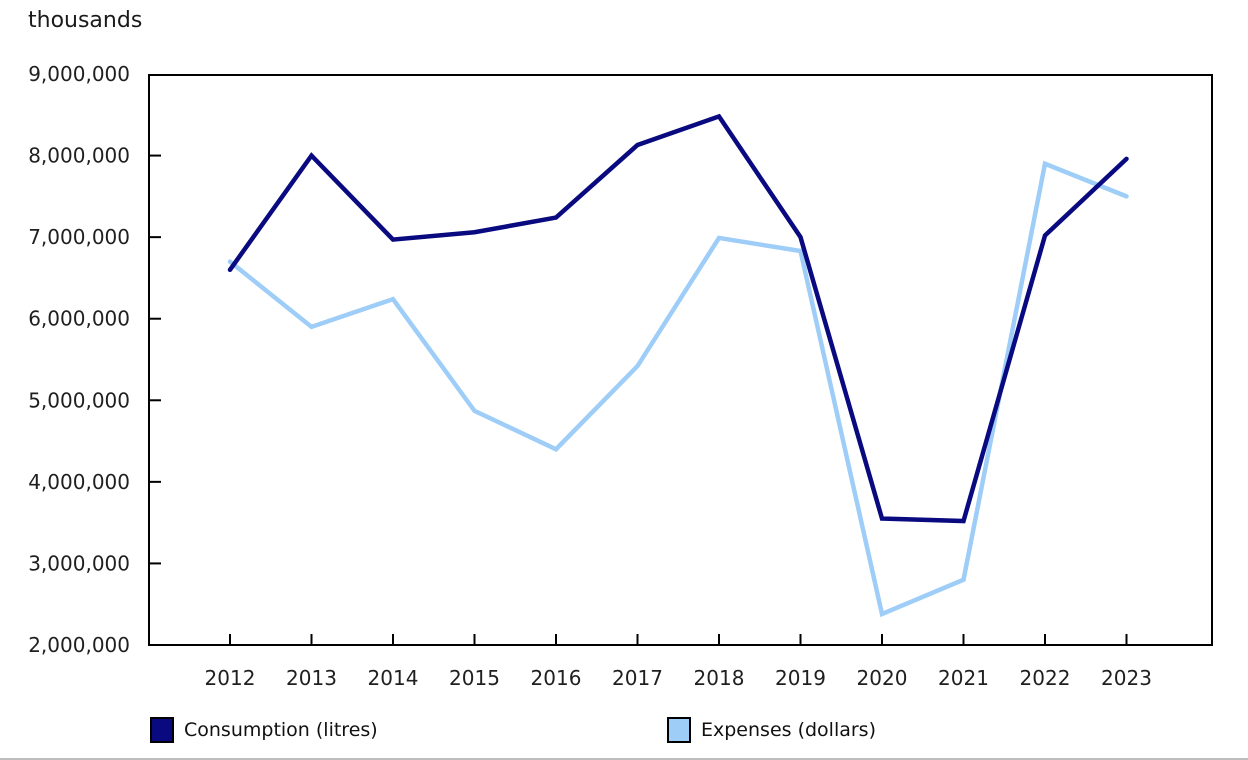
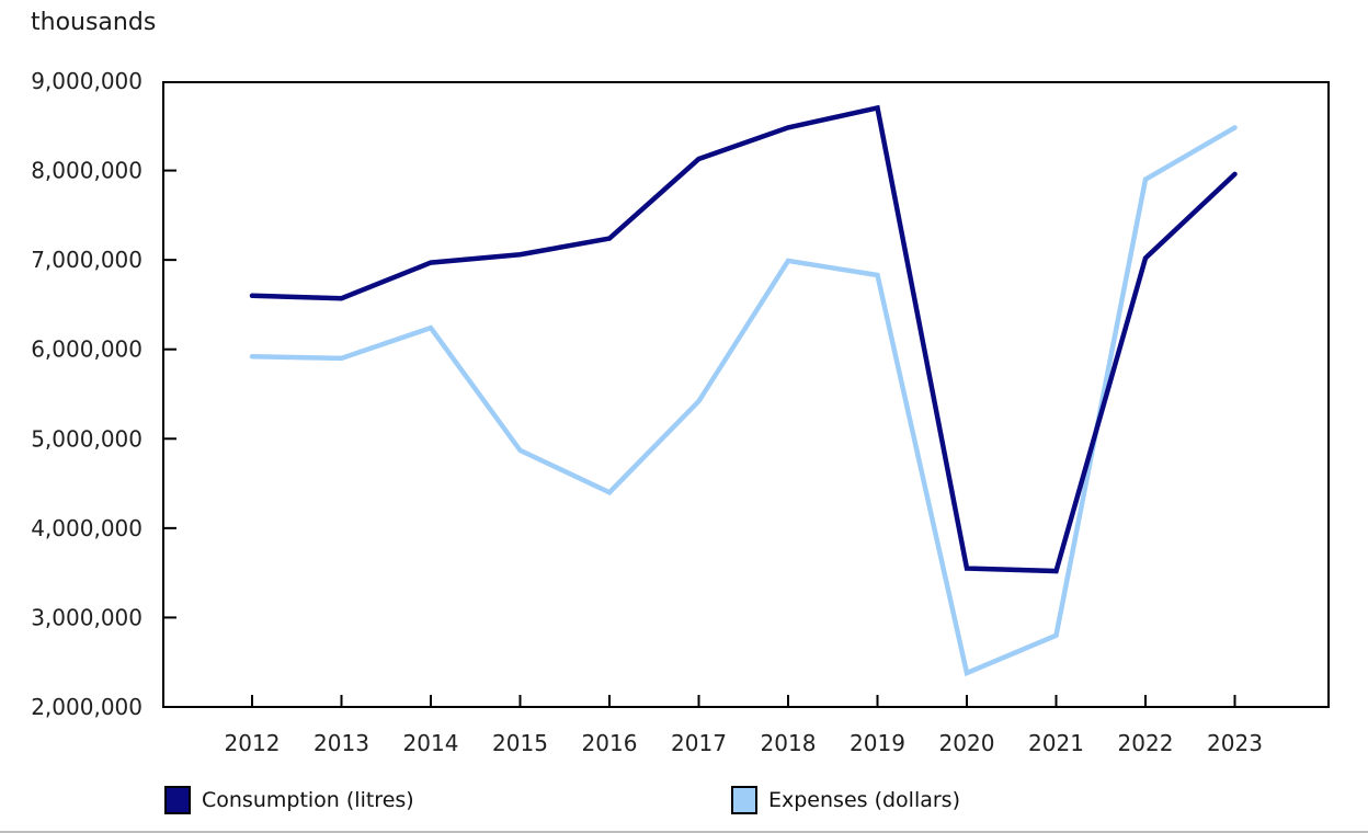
Expenses (dollars)/2012: 6700000 -> 5900000
Consumption (litres)/2013: 8000000 -> 6600000
Consumption (litres)/2019: 7000000 -> 8700000
Expenses (dollars)/2023: 7500000 -> 8500000
